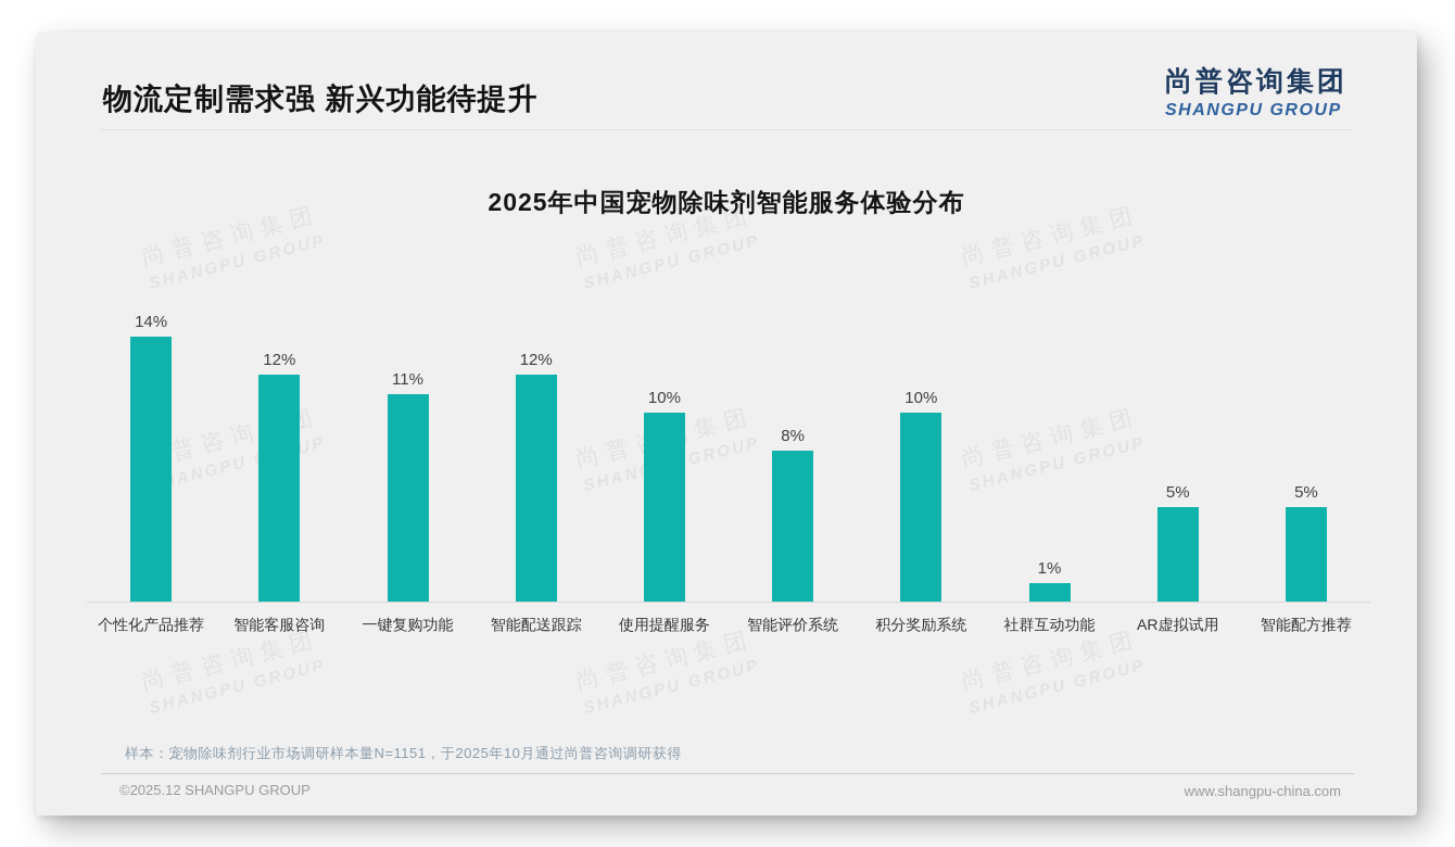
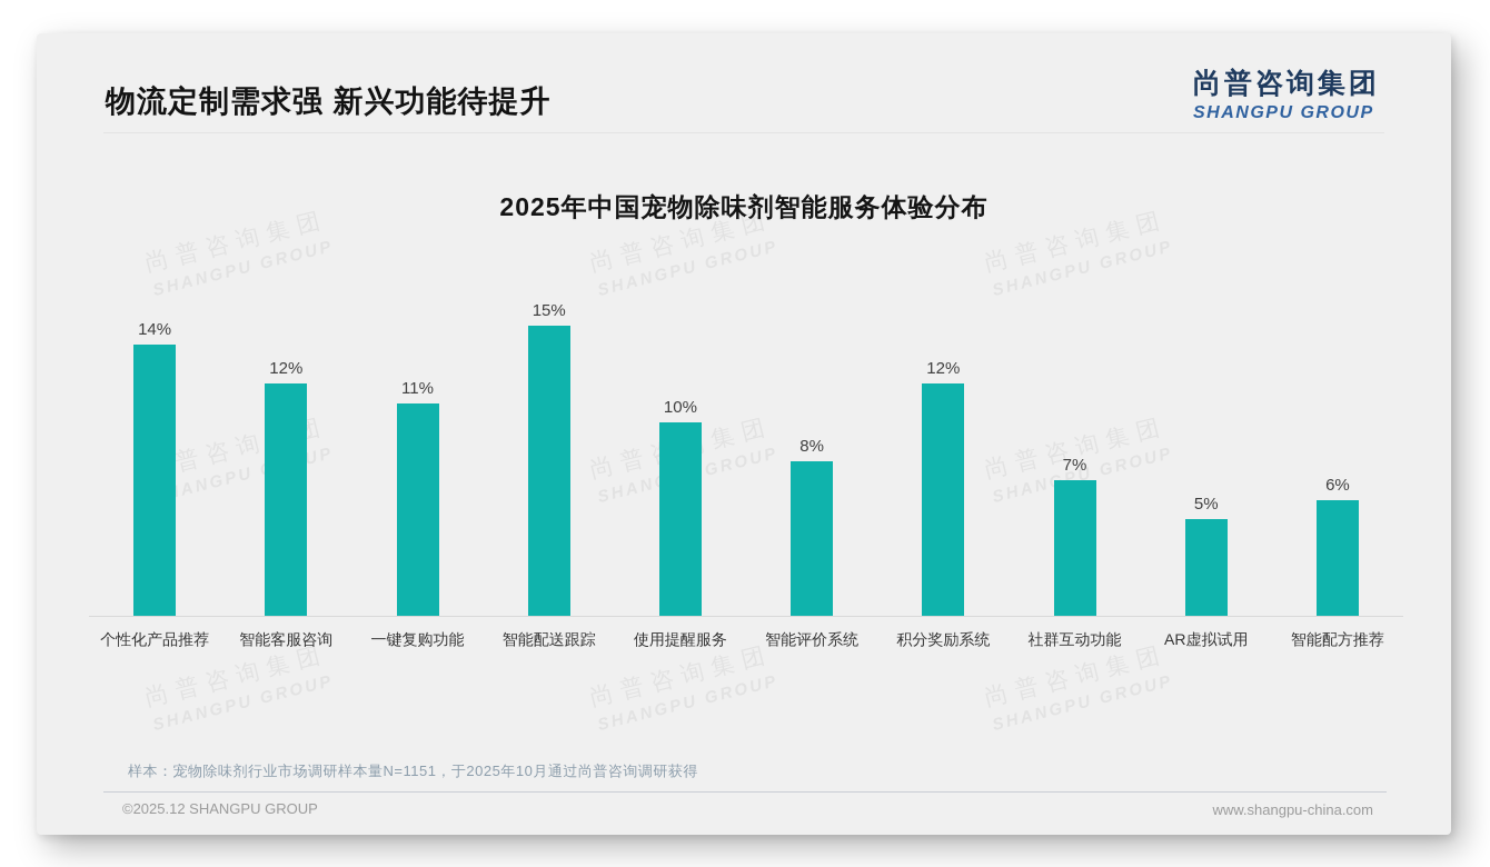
智能配送跟踪: 12% -> 15%
积分奖励系统: 10% -> 12%
社群互动功能: 1% -> 7%
智能配方推荐: 5% -> 6%
